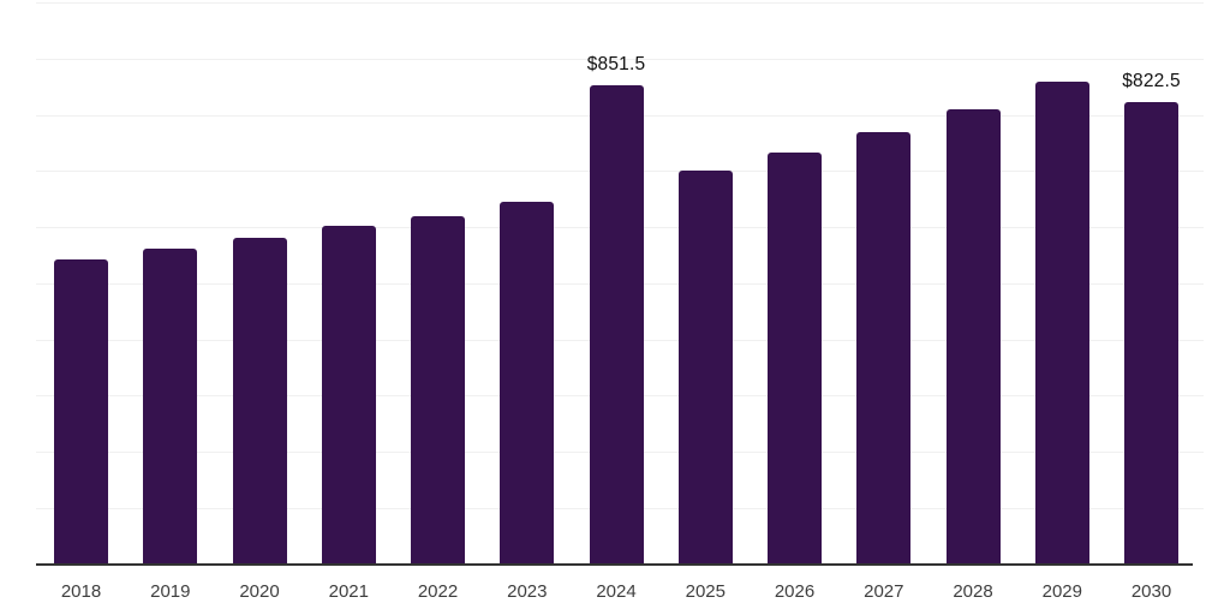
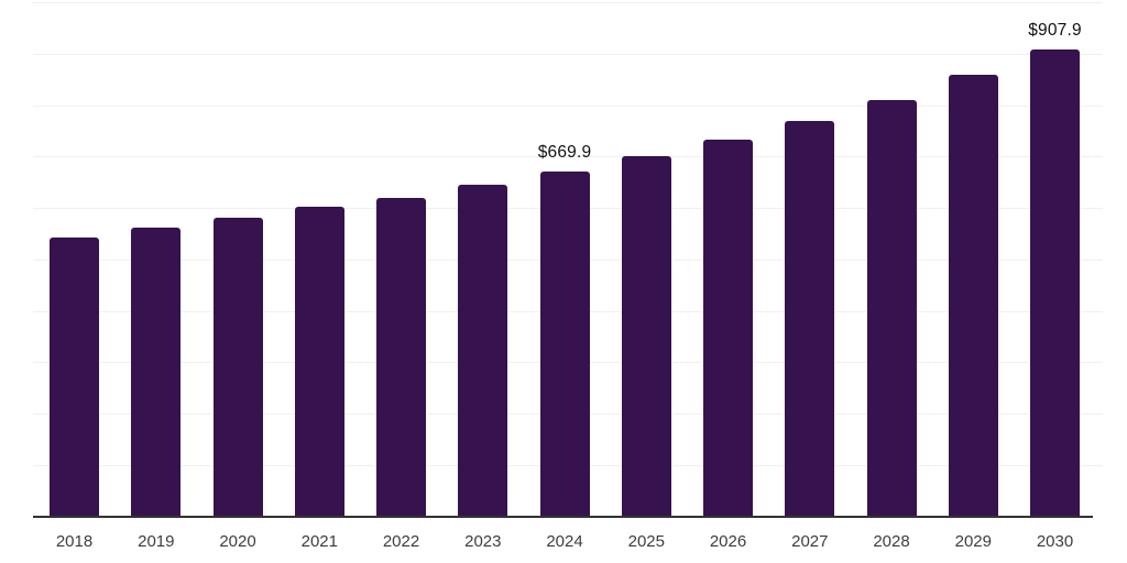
2024: $851.5 -> $669.9
2030: $822.5 -> $907.9
